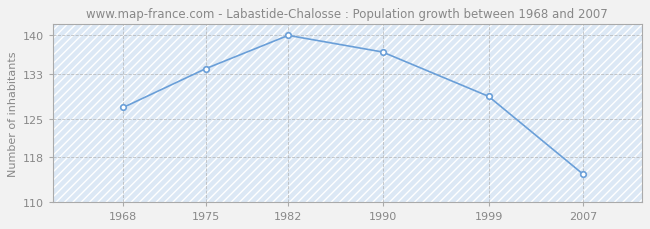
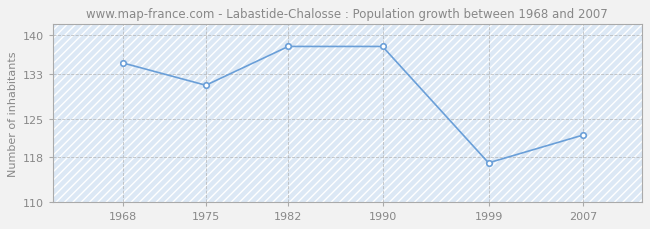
1968: 127 -> 135
1975: 134 -> 131
1982: 140 -> 138
1990: 137 -> 138
1999: 129 -> 117
2007: 115 -> 122
